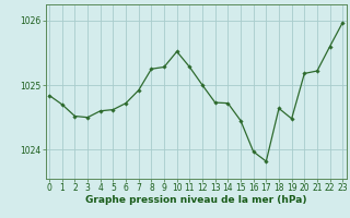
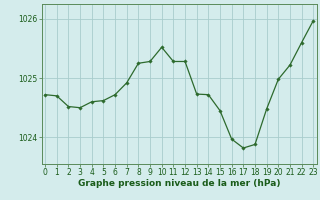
0: 1024.84 -> 1024.72
12: 1025.00 -> 1025.28
18: 1024.64 -> 1023.88
20: 1025.18 -> 1024.98
